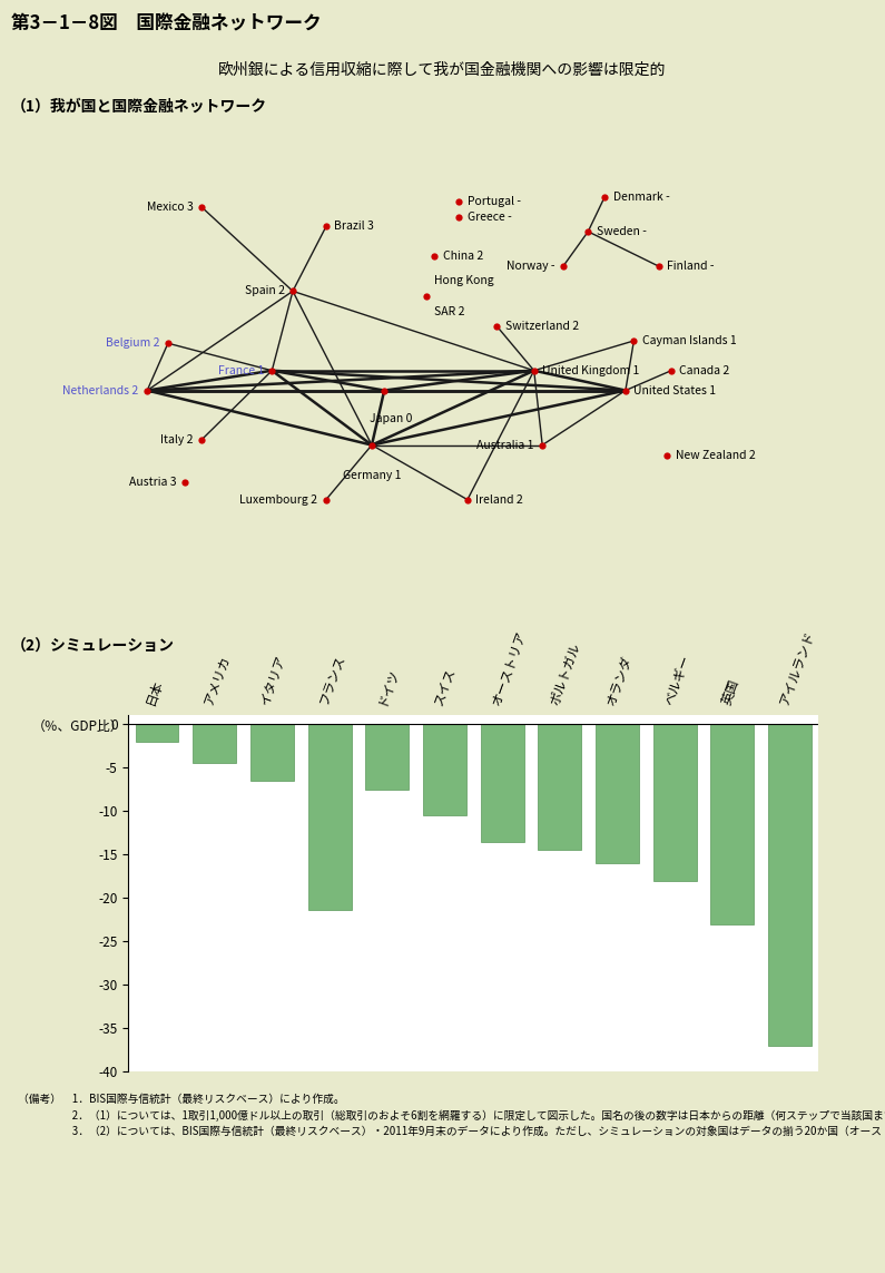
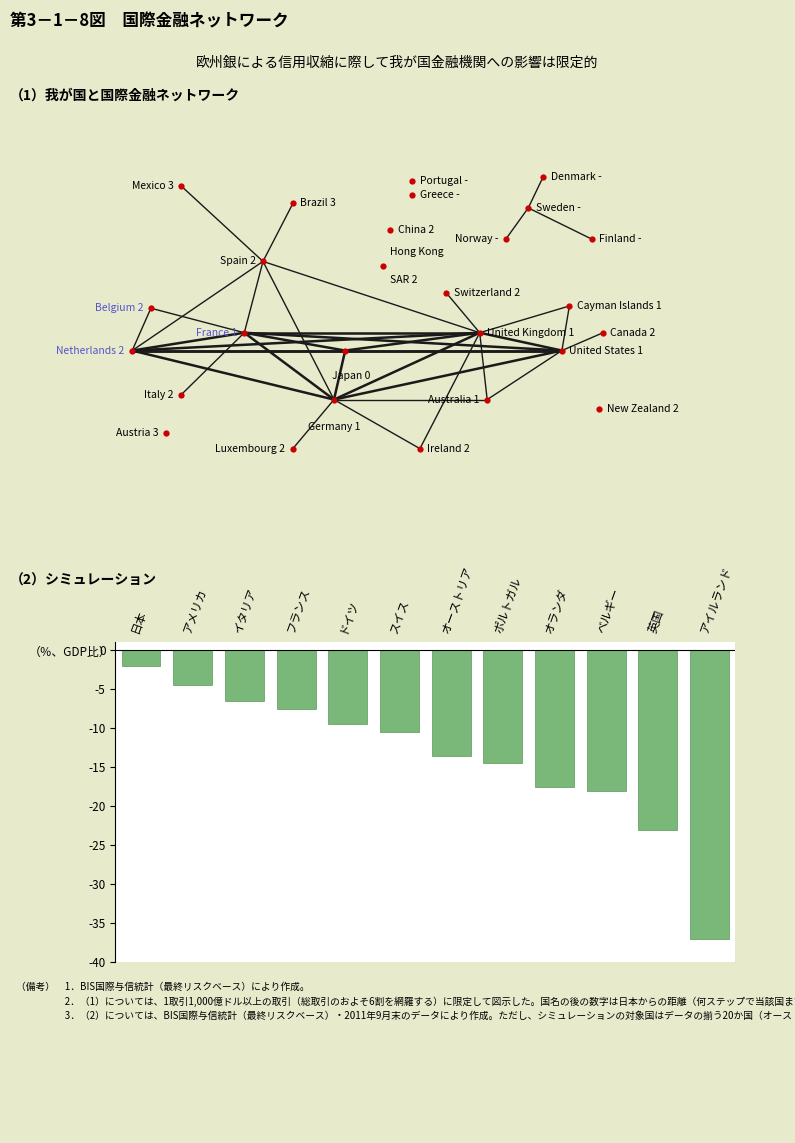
フランス: -21.4 -> -7.5
ドイツ: -7.6 -> -9.5
オランダ: -16.0 -> -17.5
